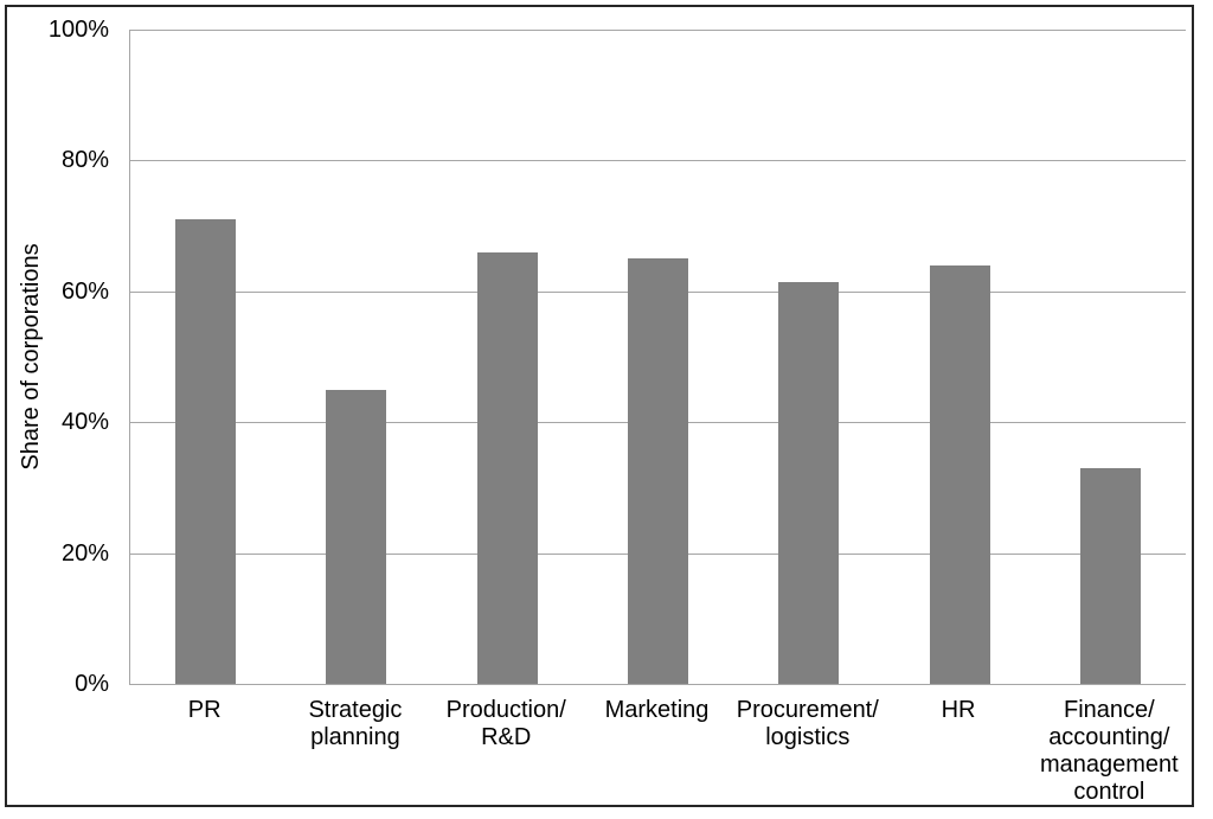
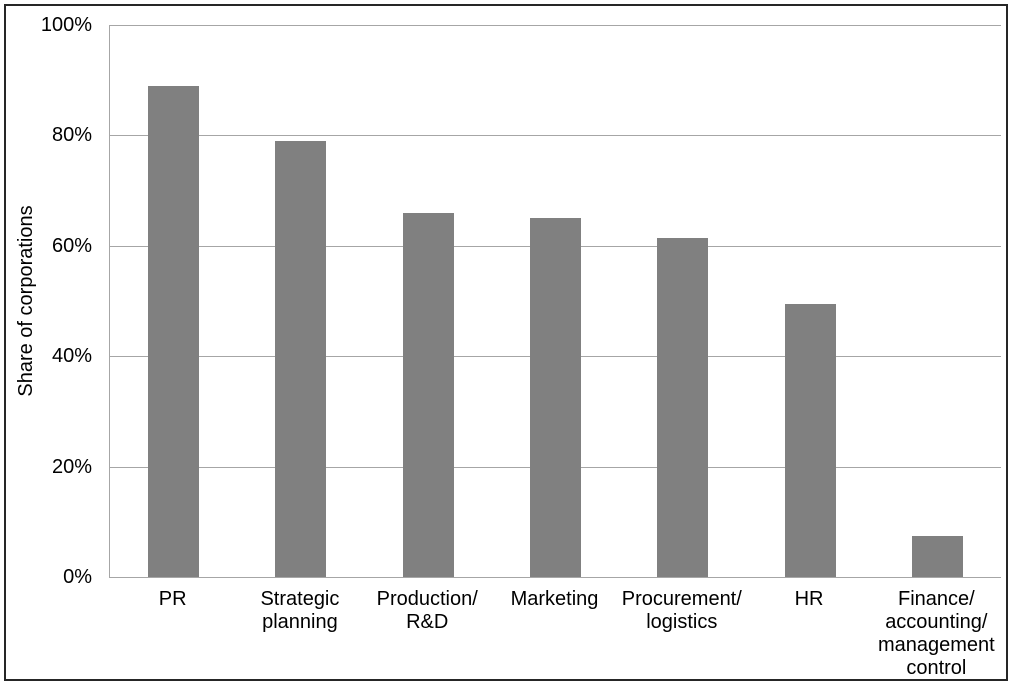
PR: 71% -> 89%
Strategic planning: 45% -> 79%
HR: 64% -> 50%
Finance/accounting/management control: 33% -> 8%
